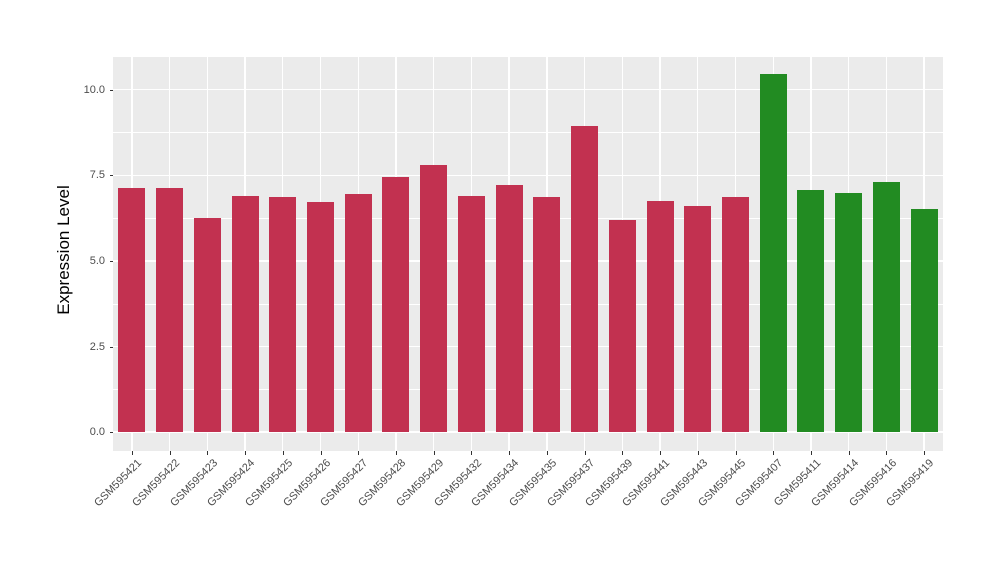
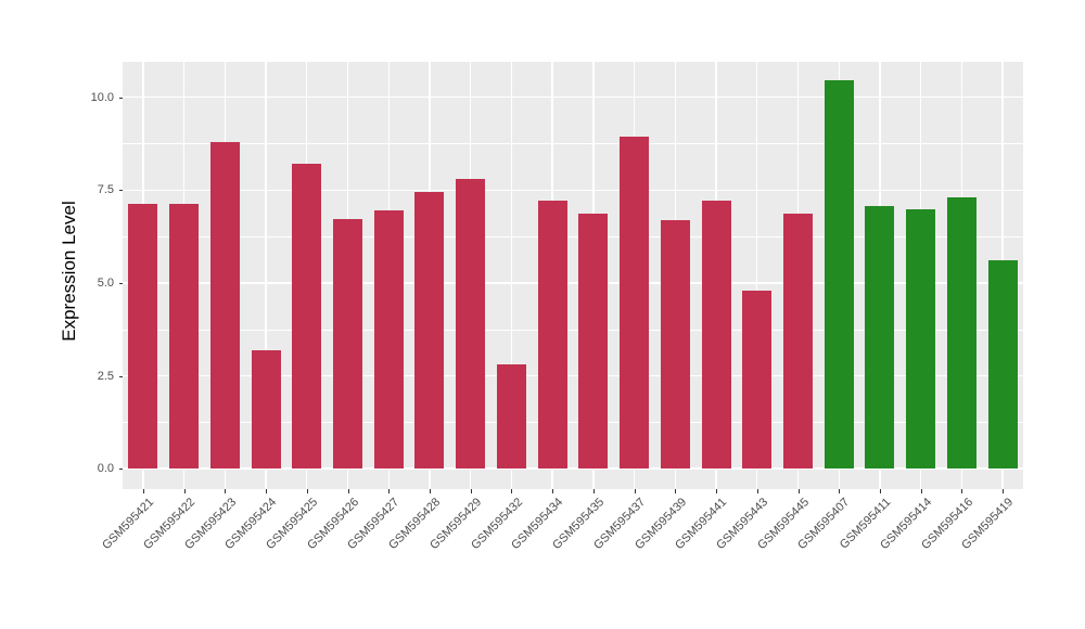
GSM595423: 6.3 -> 8.8
GSM595424: 6.9 -> 3.2
GSM595425: 6.9 -> 8.2
GSM595432: 6.9 -> 2.8
GSM595439: 6.2 -> 6.7
GSM595441: 6.8 -> 7.2
GSM595443: 6.6 -> 4.8
GSM595419: 6.5 -> 5.6
